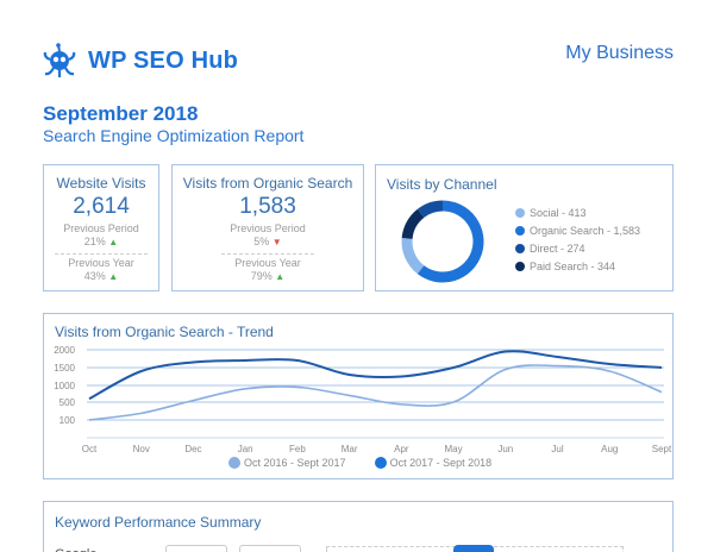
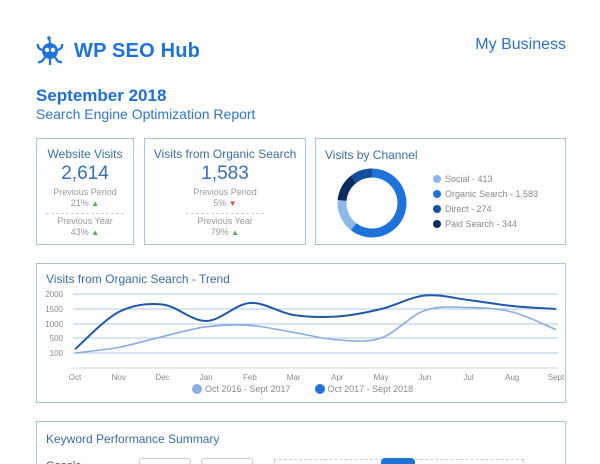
Oct 2017 - Sept 2018/Oct: 600 -> 200
Oct 2017 - Sept 2018/Jan: 1700 -> 1100
